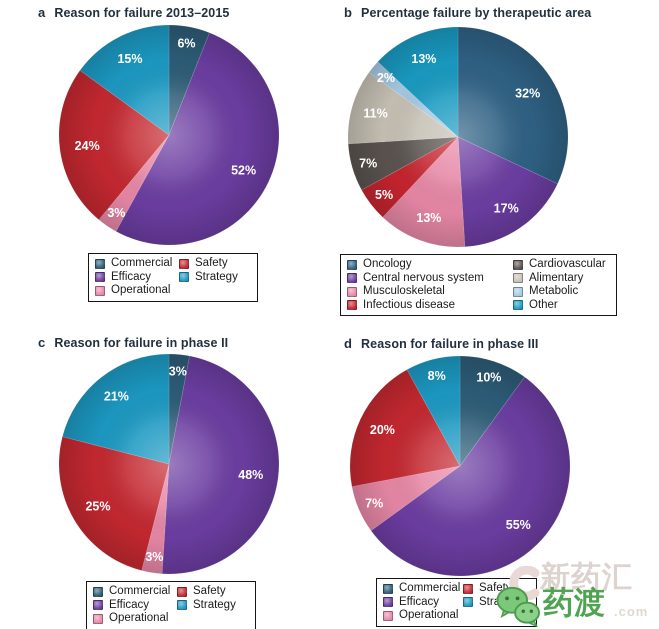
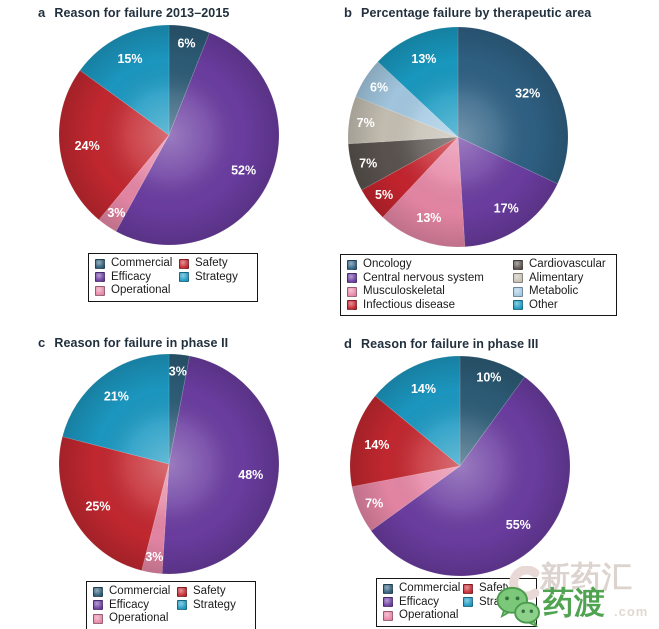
Percentage failure by therapeutic area/Alimentary: 11% -> 7%
Percentage failure by therapeutic area/Metabolic: 2% -> 6%
Reason for failure in phase III/Safety: 20% -> 14%
Reason for failure in phase III/Strategy: 8% -> 14%
